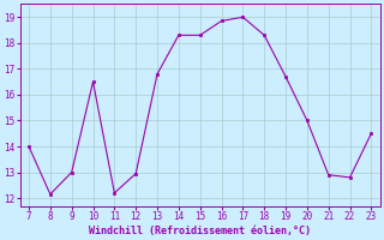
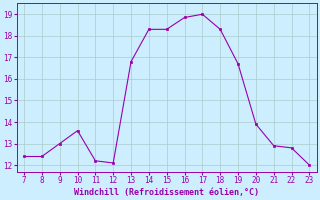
7: 14.00 -> 12.40
8: 12.15 -> 12.40
10: 16.50 -> 13.60
12: 12.95 -> 12.10
20: 15.00 -> 13.90
23: 14.50 -> 12.00
